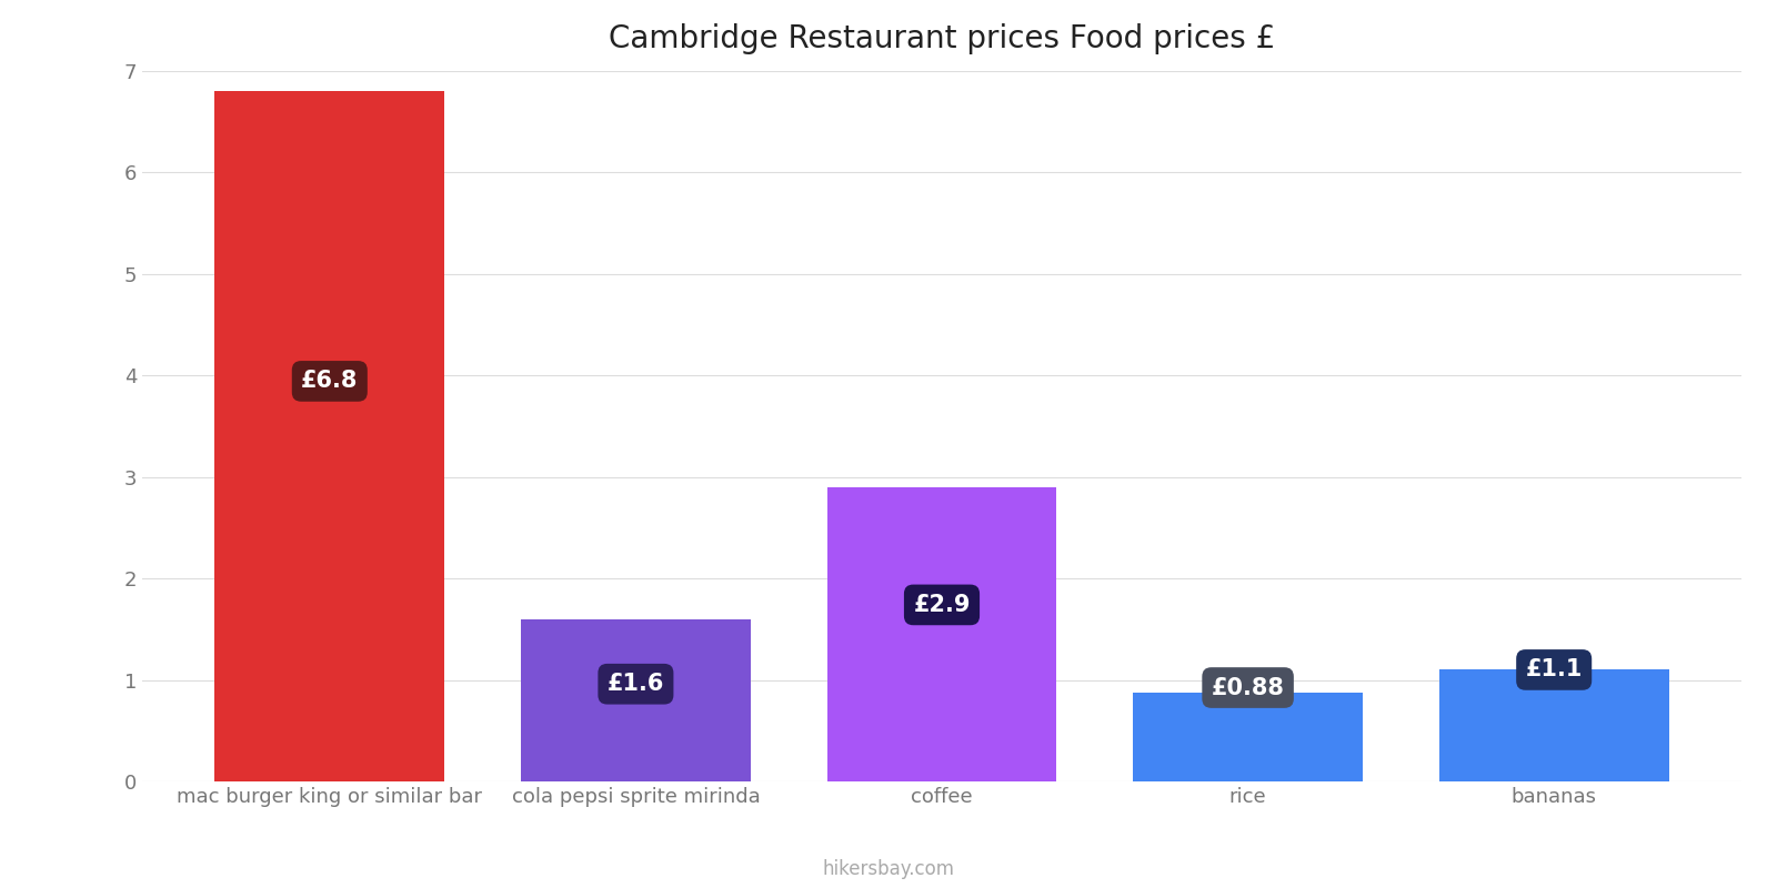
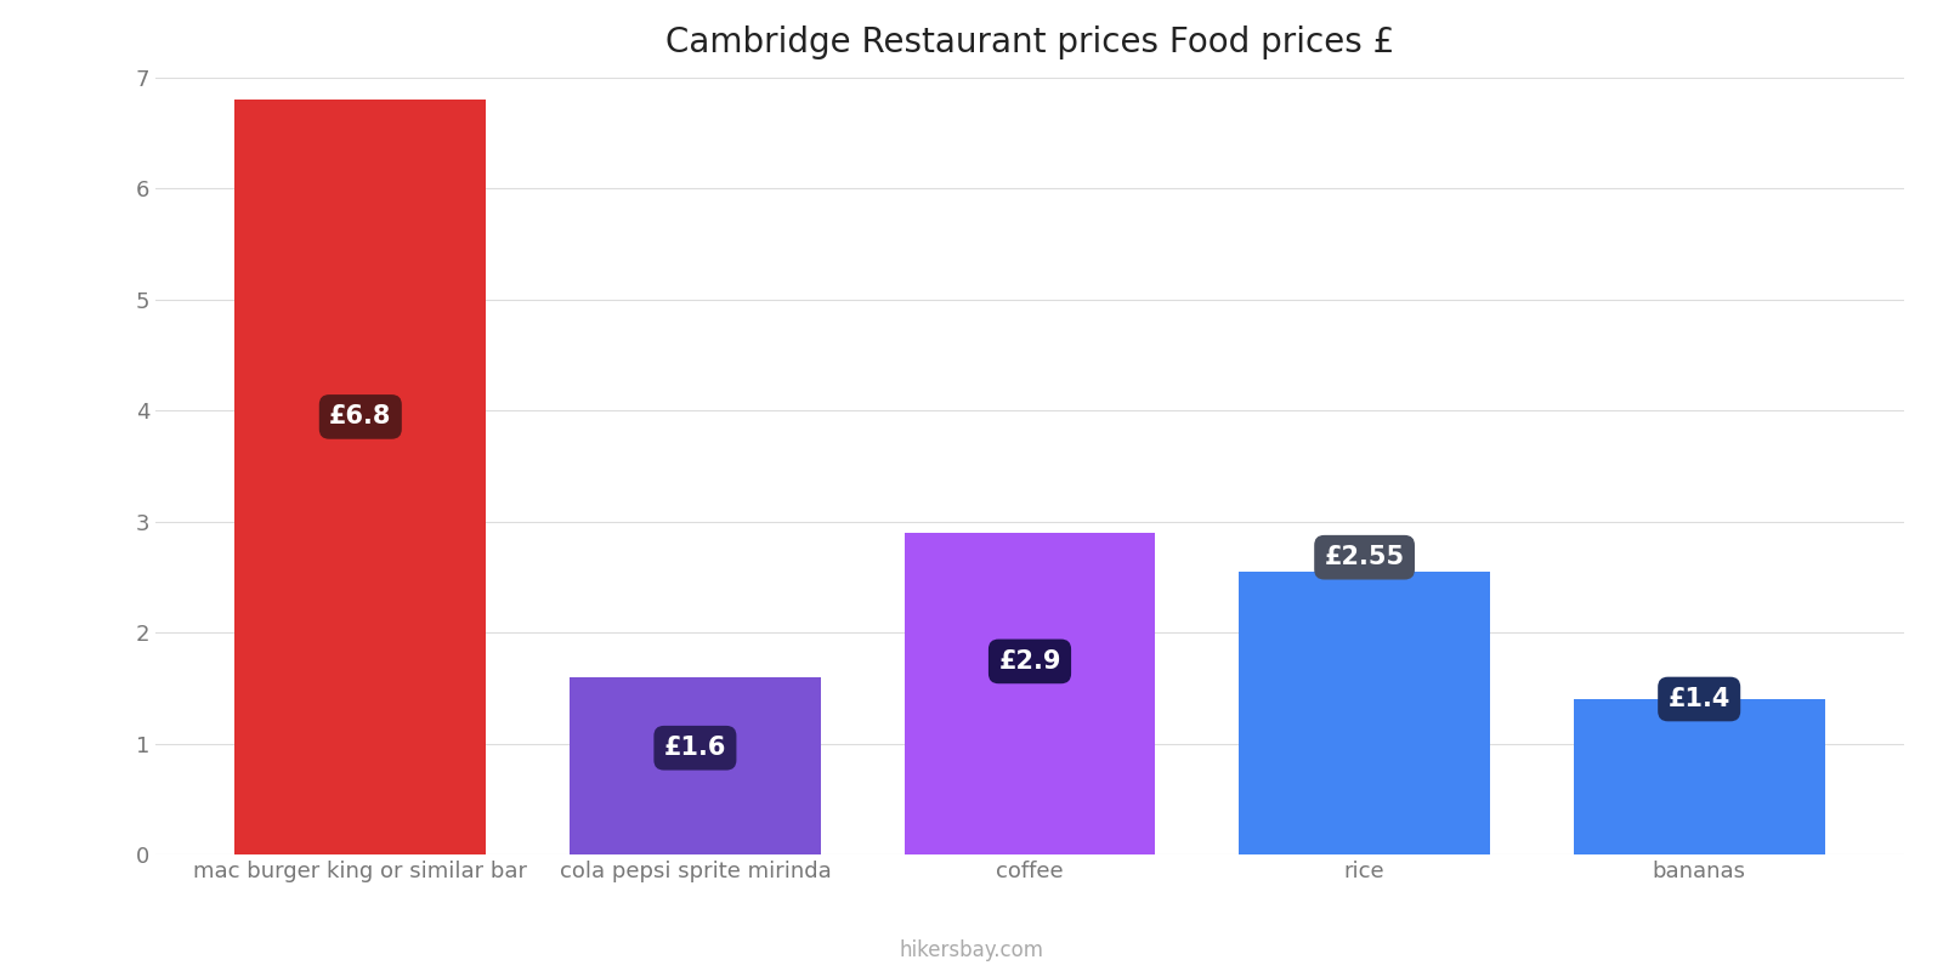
rice: £0.88 -> £2.55
bananas: £1.1 -> £1.4
